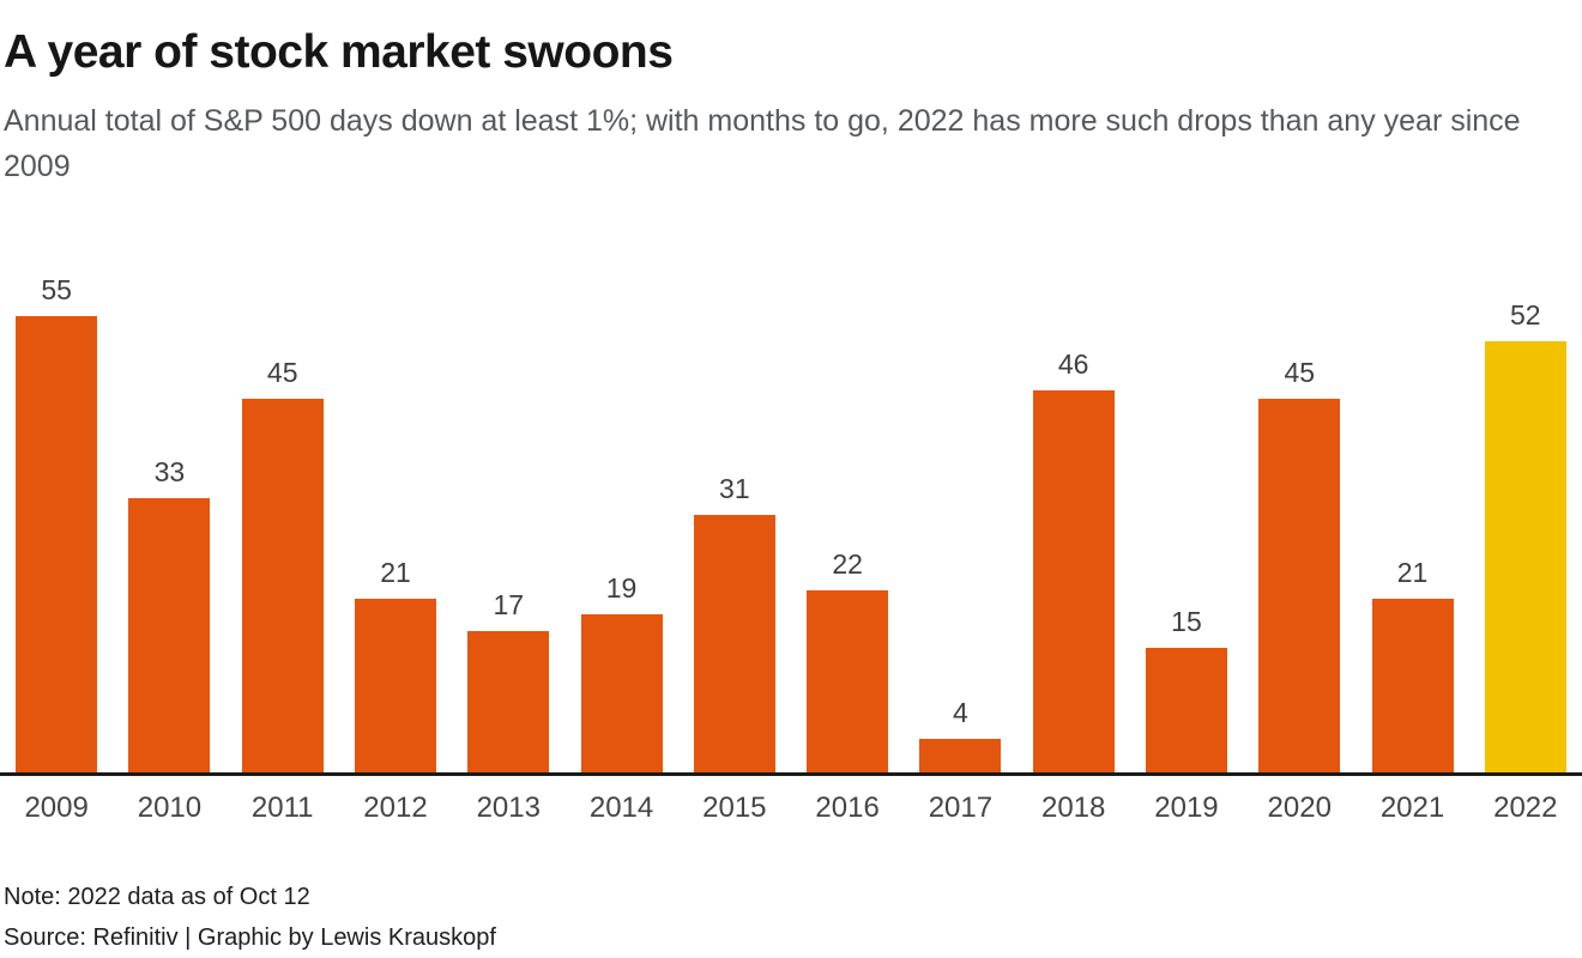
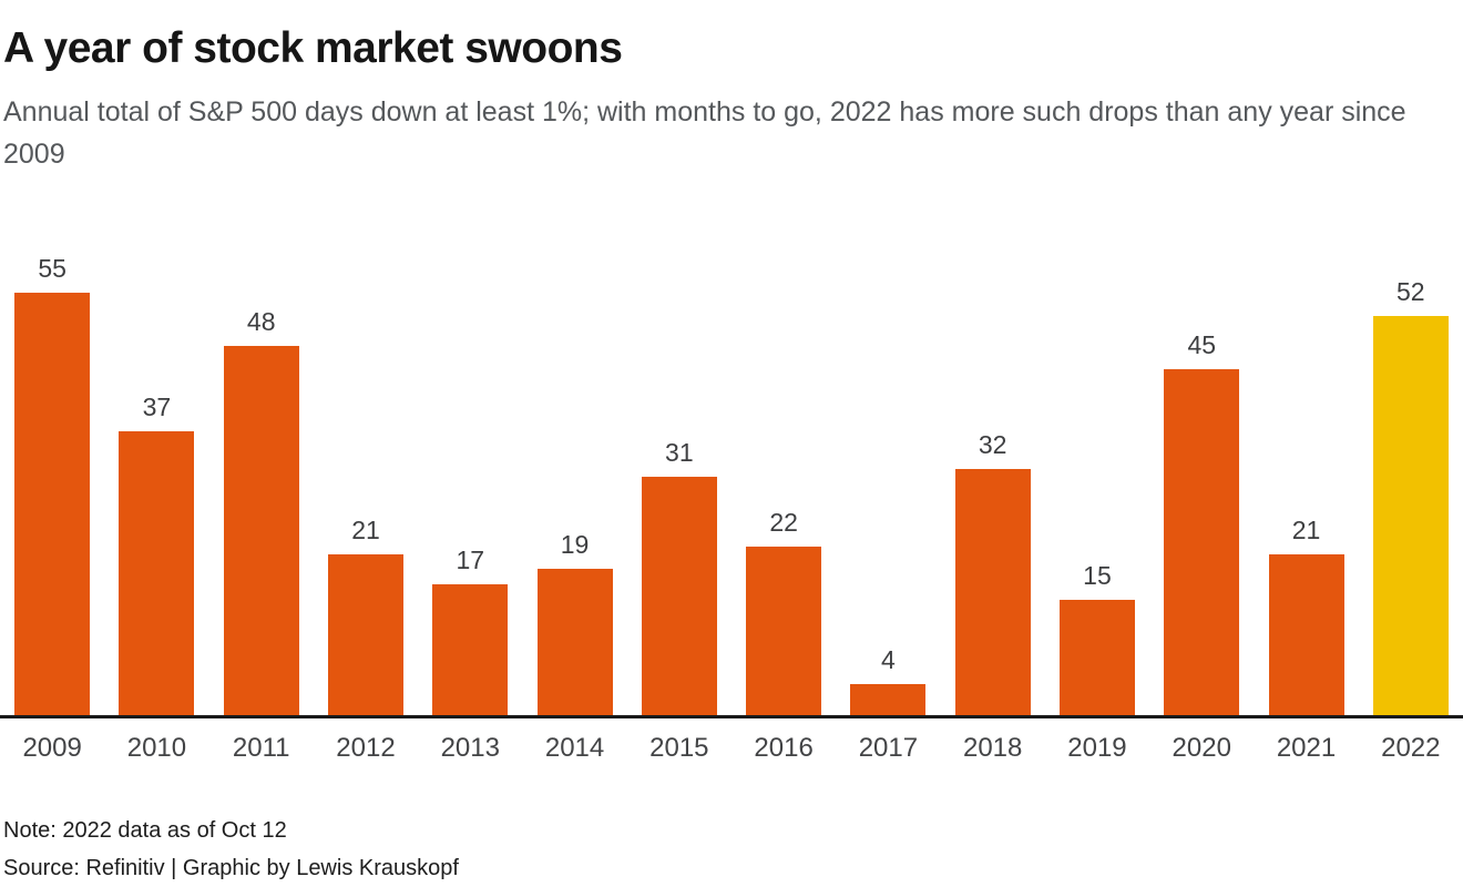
2010: 33 -> 37
2011: 45 -> 48
2018: 46 -> 32
